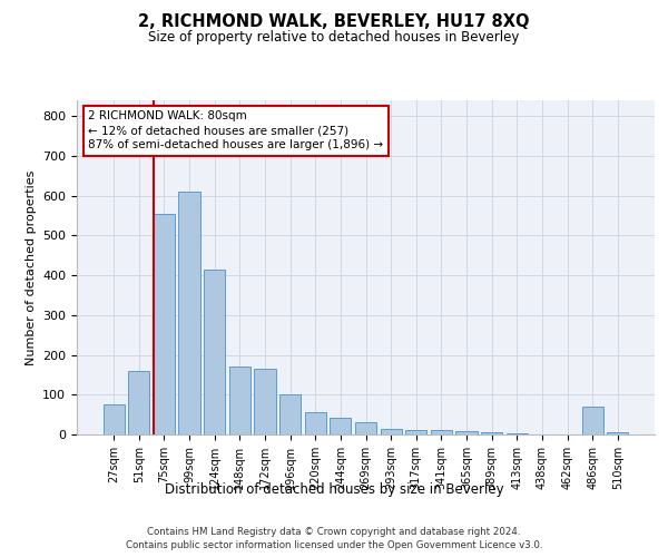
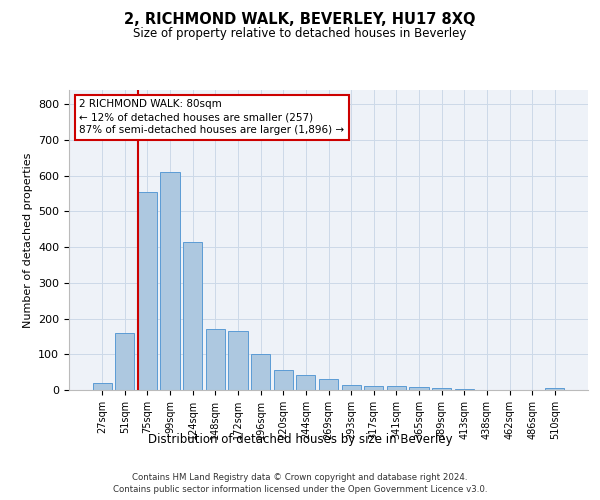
27sqm: 75 -> 20
486sqm: 70 -> 1
